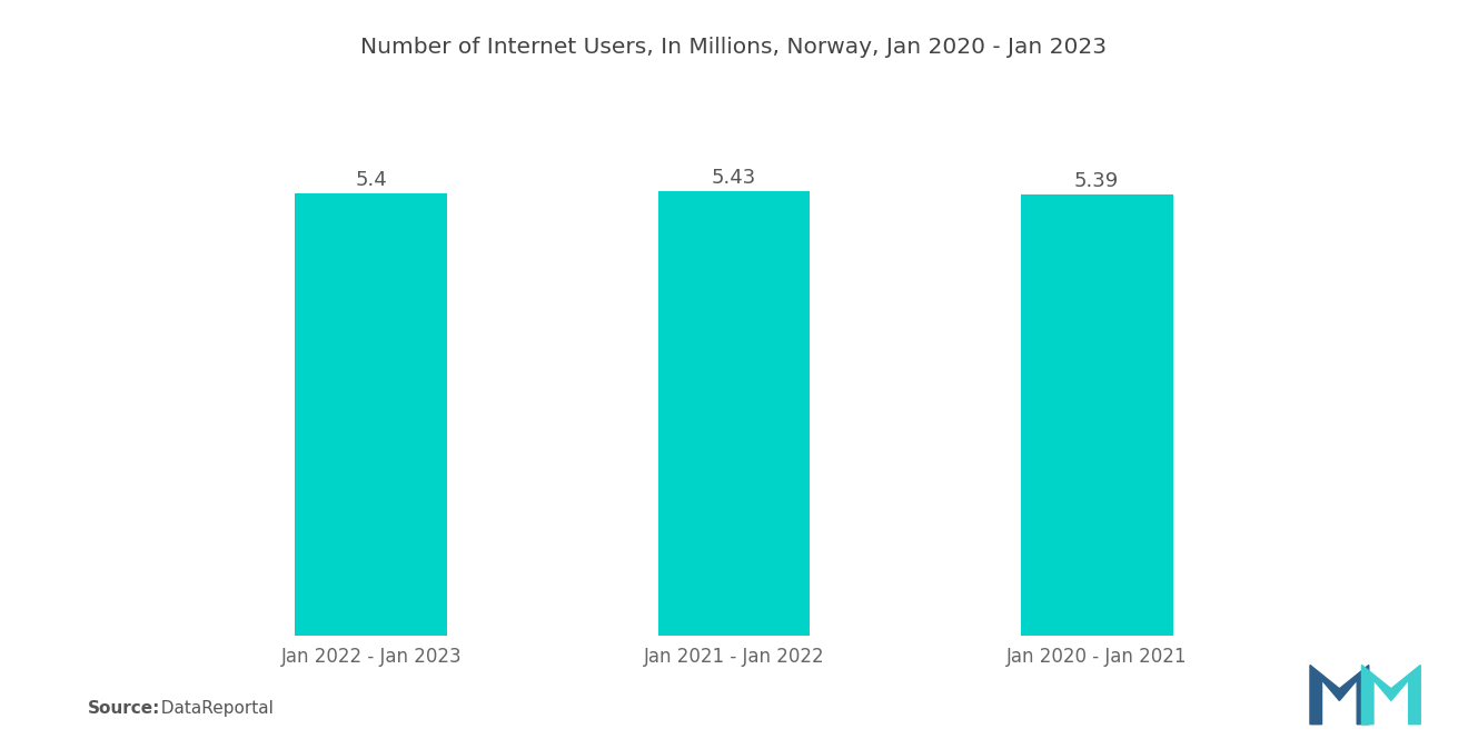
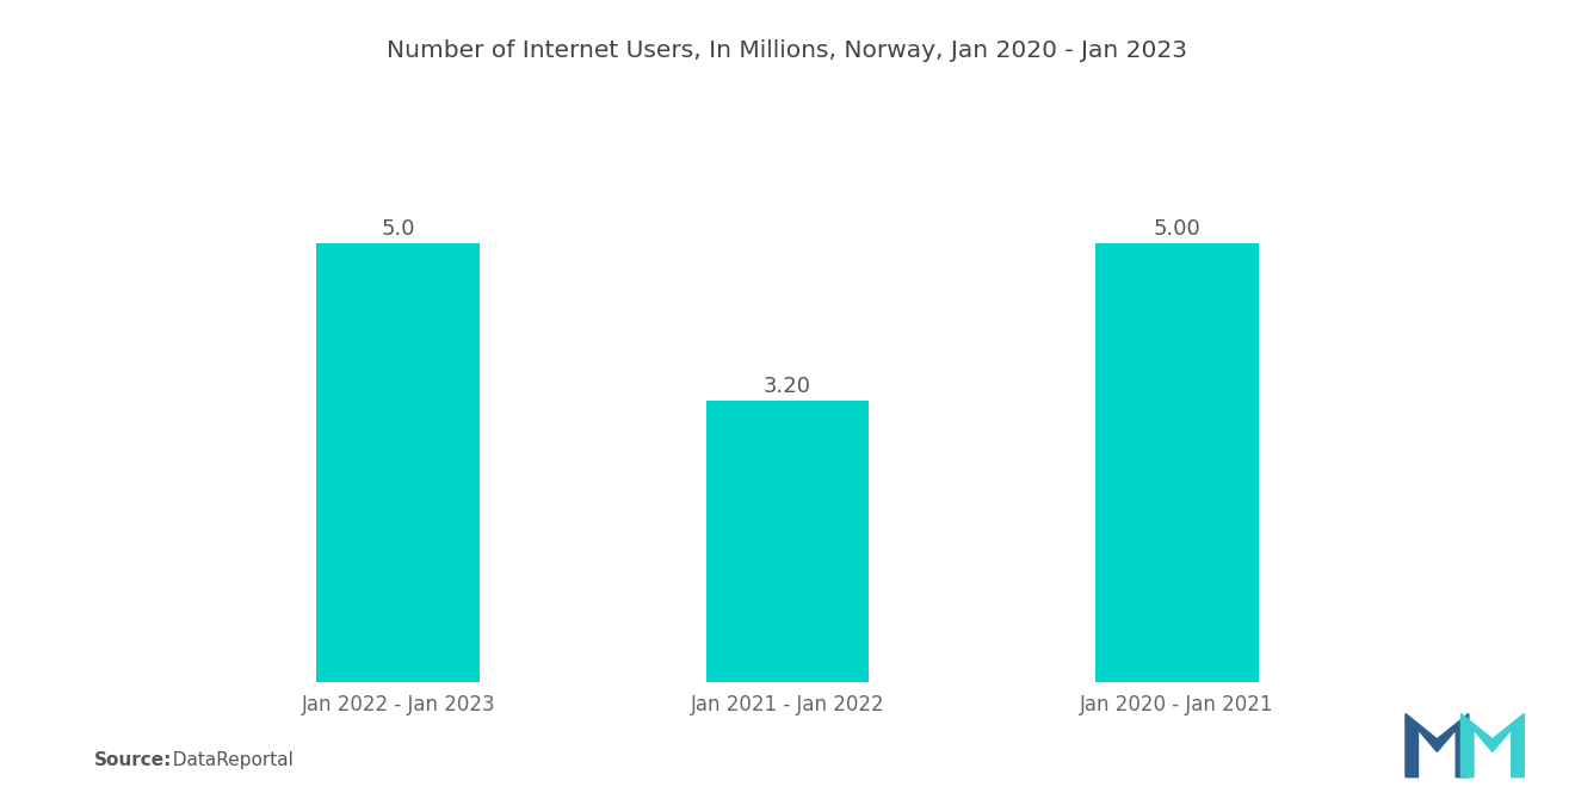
Jan 2022 - Jan 2023: 5.4 -> 5.0
Jan 2021 - Jan 2022: 5.43 -> 3.20
Jan 2020 - Jan 2021: 5.39 -> 5.00
